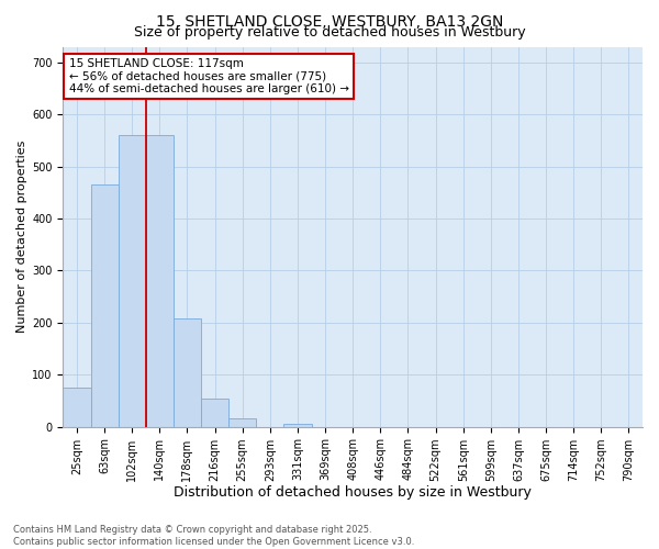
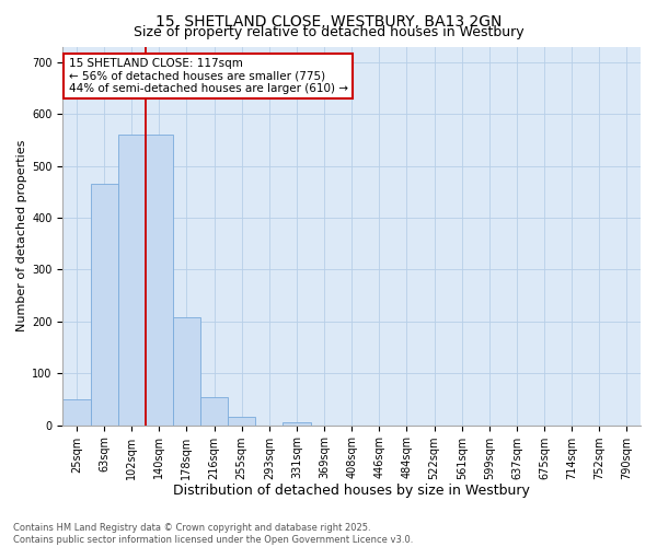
25sqm: 75 -> 50
